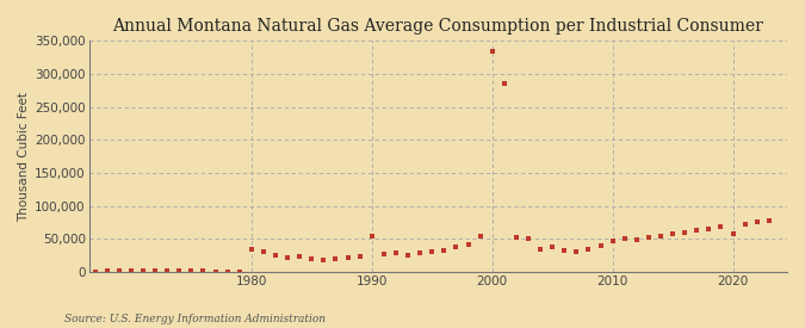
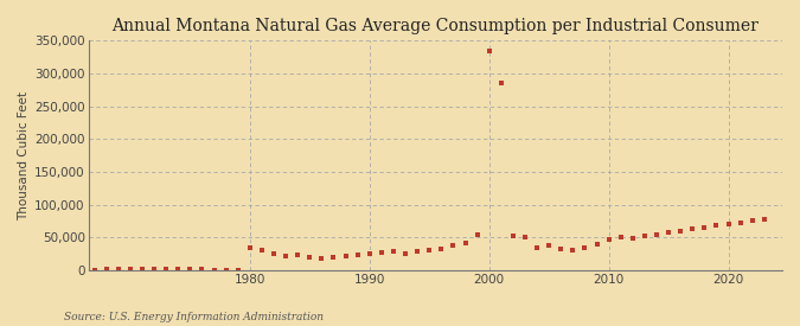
1990: 54,000 -> 25,000
2020: 58,000 -> 70,000
